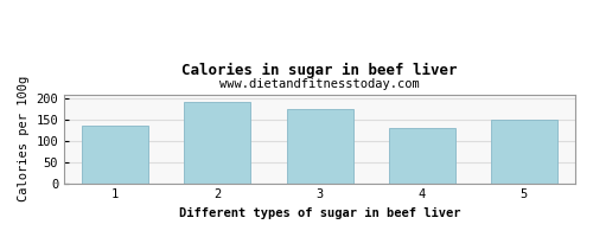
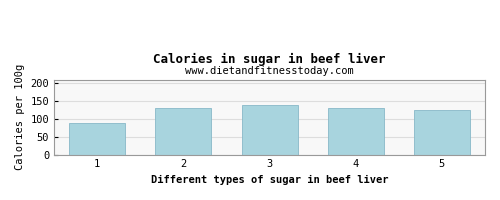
1: 135 -> 90
2: 192 -> 130
3: 175 -> 140
5: 151 -> 125
